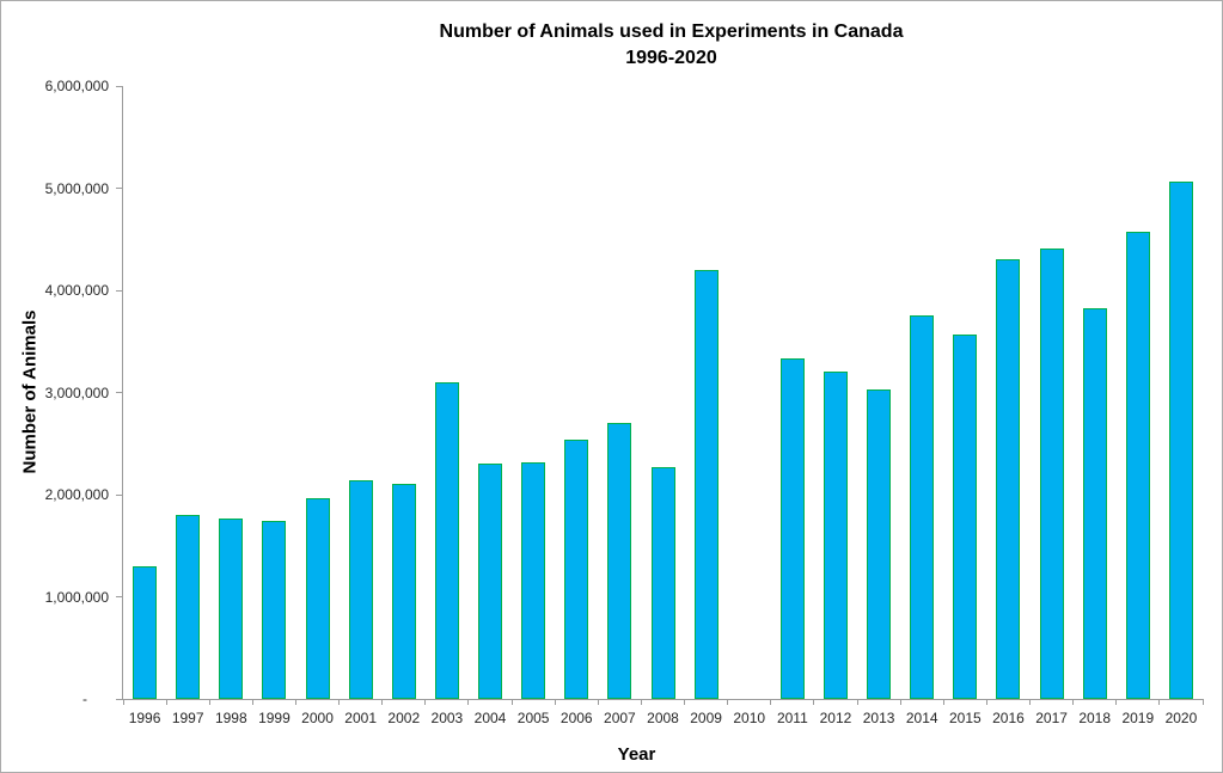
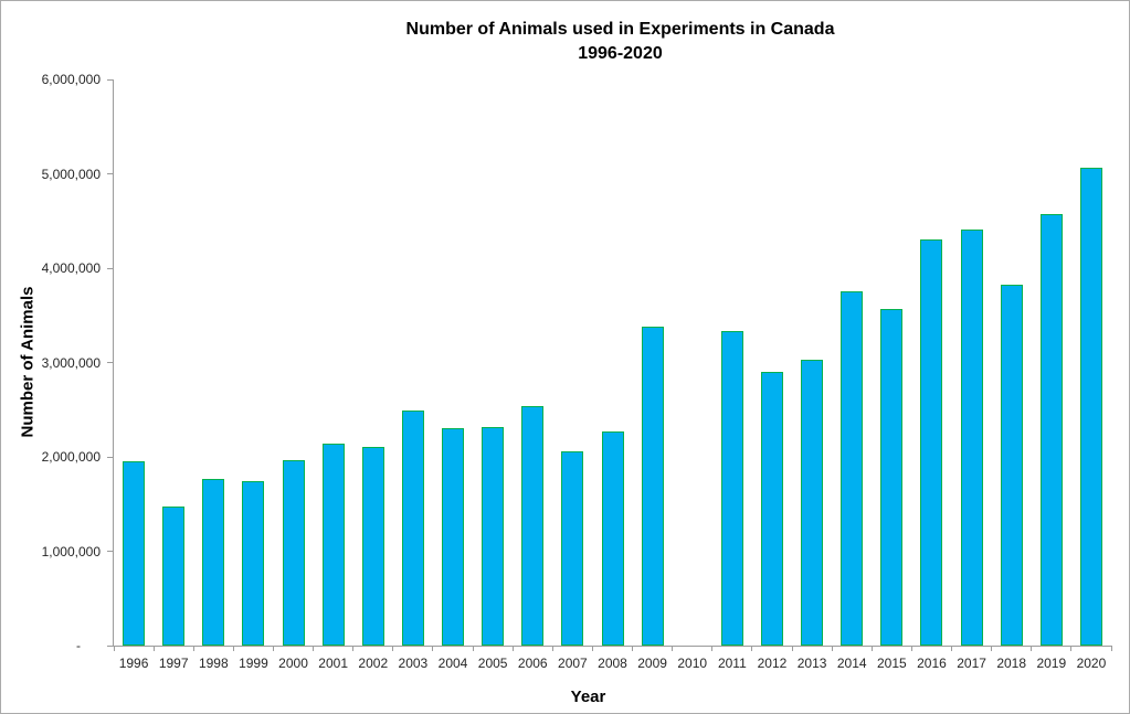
1996: 1300000 -> 2000000
1997: 1800000 -> 1500000
2003: 3100000 -> 2500000
2007: 2700000 -> 2100000
2009: 4200000 -> 3400000
2012: 3200000 -> 2900000
